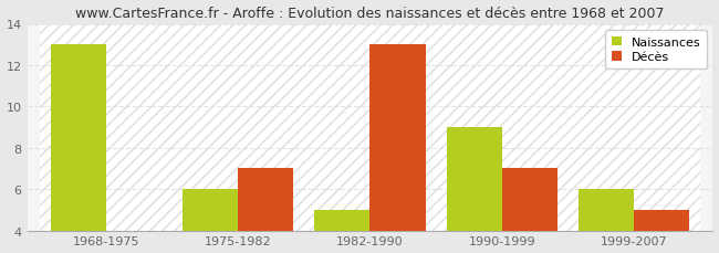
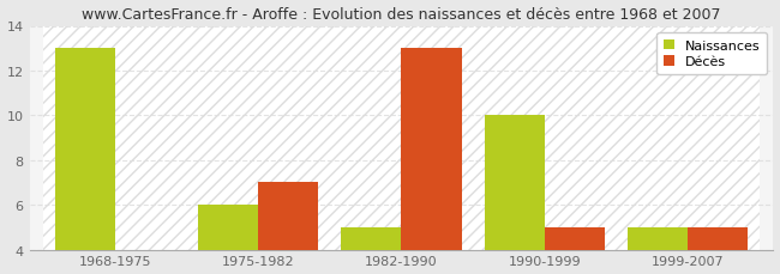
Naissances/1990-1999: 9 -> 10
Décès/1990-1999: 7 -> 5
Naissances/1999-2007: 6 -> 5
